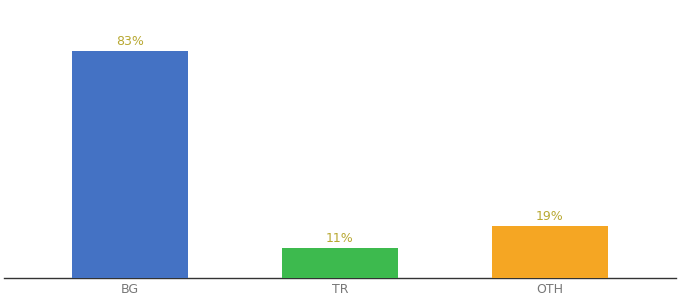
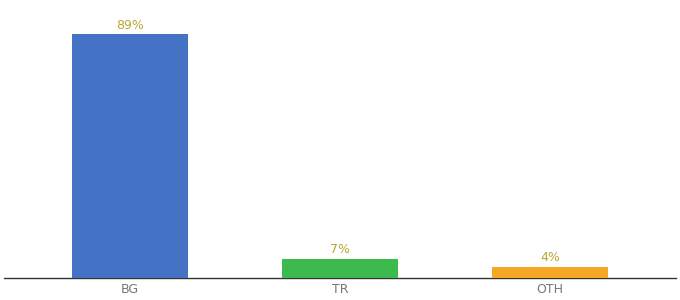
BG: 83% -> 89%
TR: 11% -> 7%
OTH: 19% -> 4%
